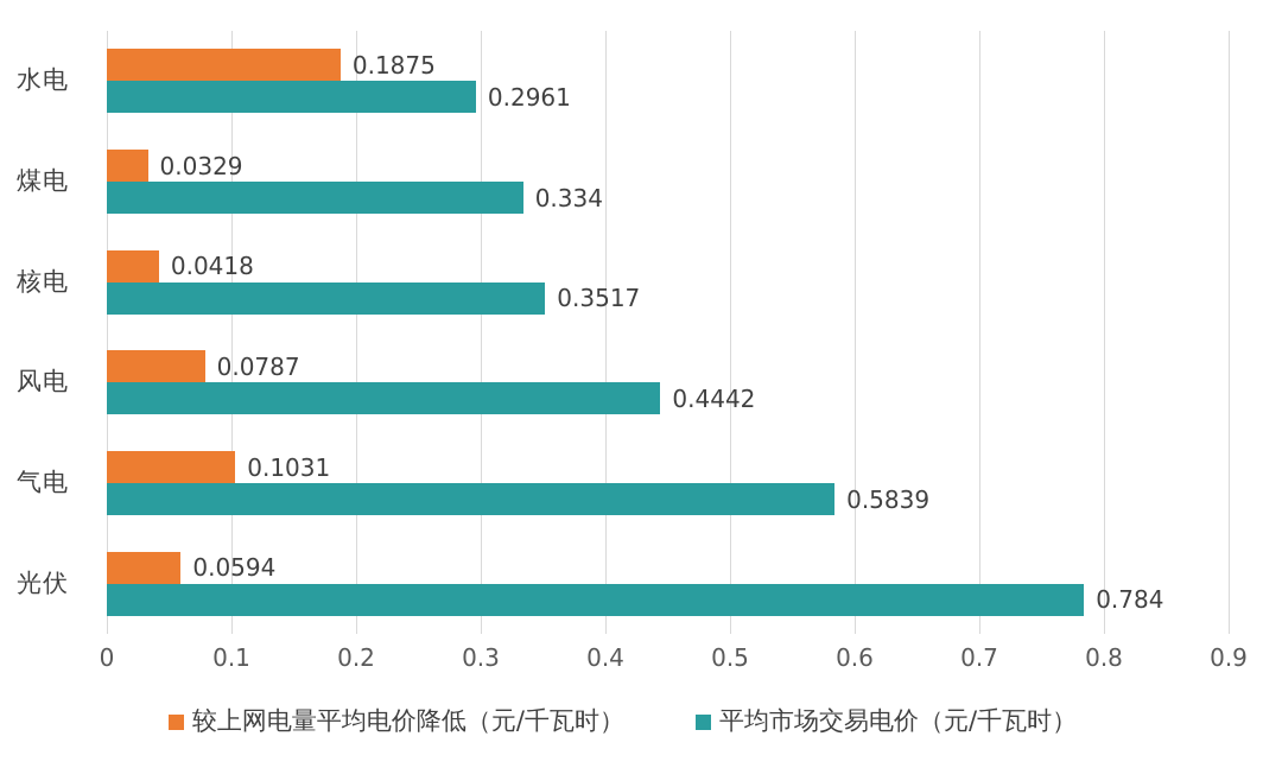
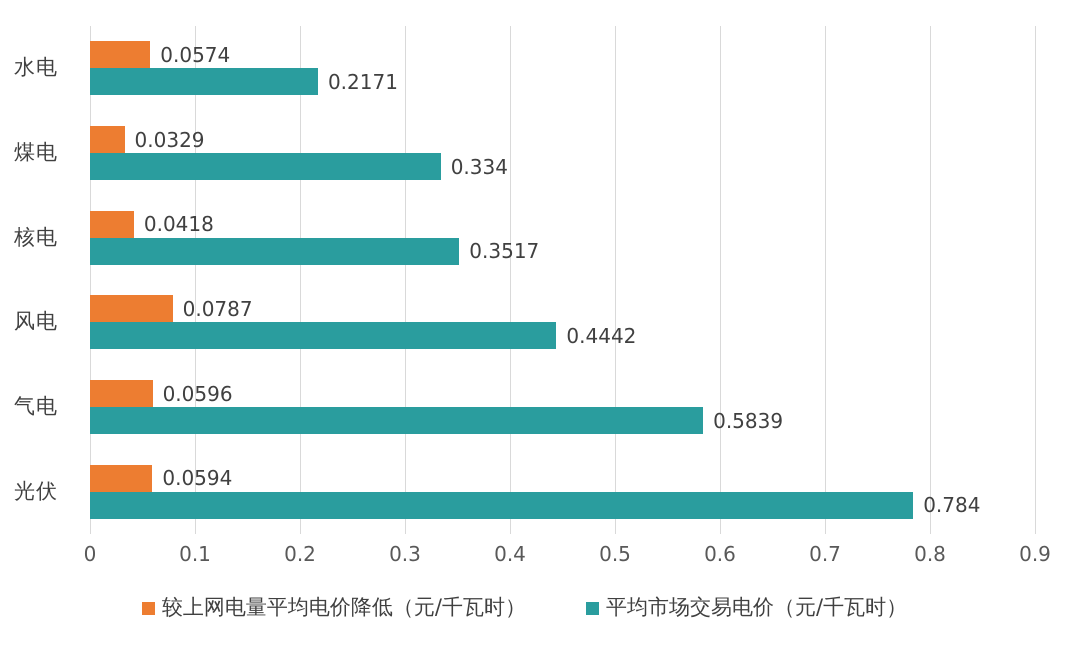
较上网电量平均电价降低（元/千瓦时）/水电: 0.1875 -> 0.0574
平均市场交易电价（元/千瓦时）/水电: 0.2961 -> 0.2171
较上网电量平均电价降低（元/千瓦时）/气电: 0.1031 -> 0.0596
